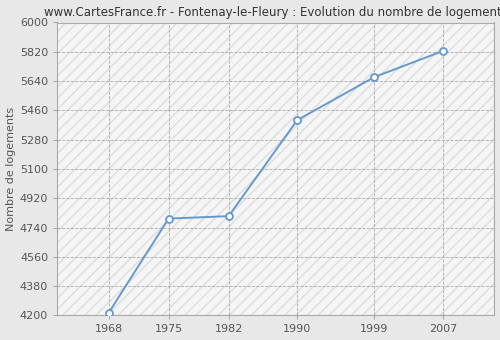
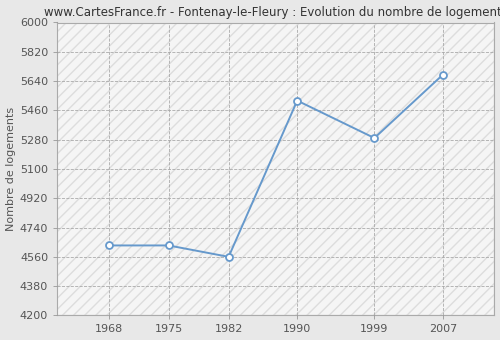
1968: 4220 -> 4630
1975: 4800 -> 4630
1982: 4810 -> 4560
1990: 5400 -> 5520
1999: 5660 -> 5290
2007: 5820 -> 5680
